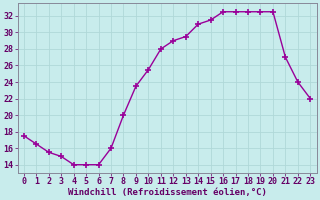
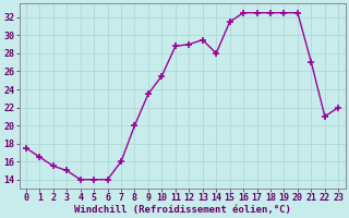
11: 28.0 -> 28.8
14: 31.0 -> 28.0
22: 24.0 -> 21.0
